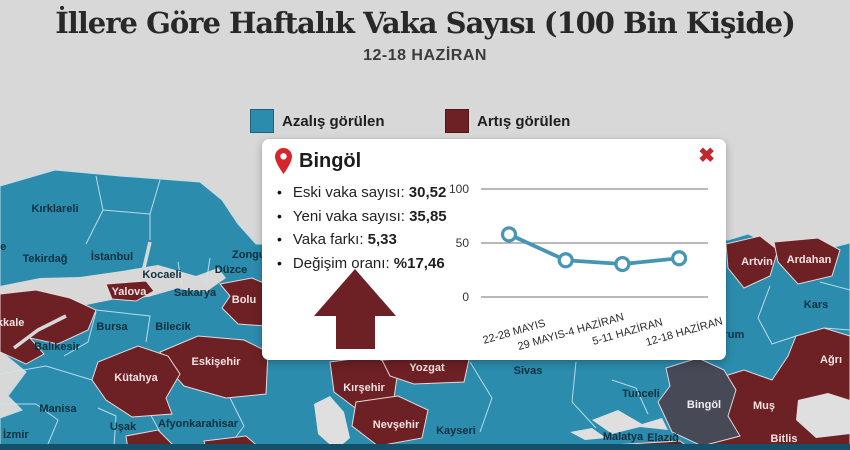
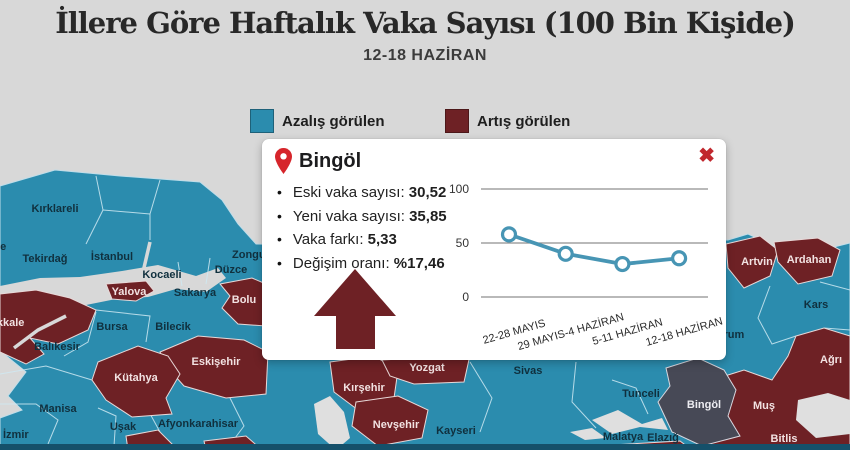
29 MAYIS-4 HAZİRAN: 34 -> 40
